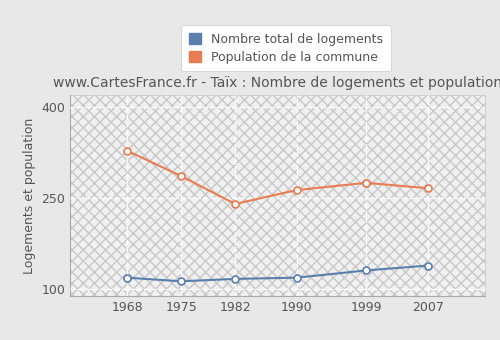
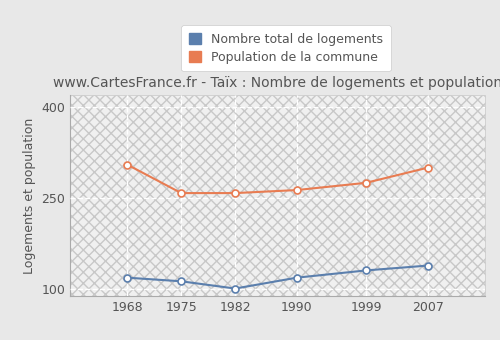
Population de la commune/1968: 328 -> 305
Population de la commune/1975: 286 -> 258
Nombre total de logements/1982: 116 -> 100
Population de la commune/1982: 240 -> 258
Population de la commune/2007: 266 -> 300
